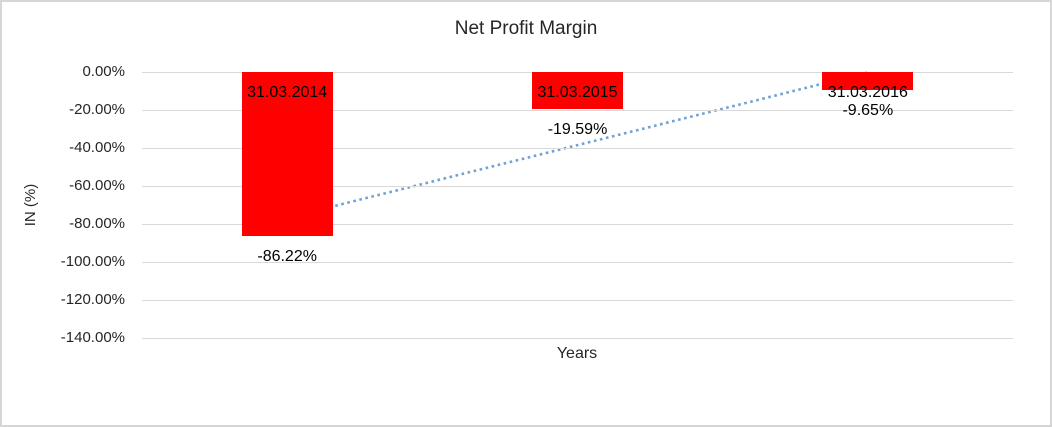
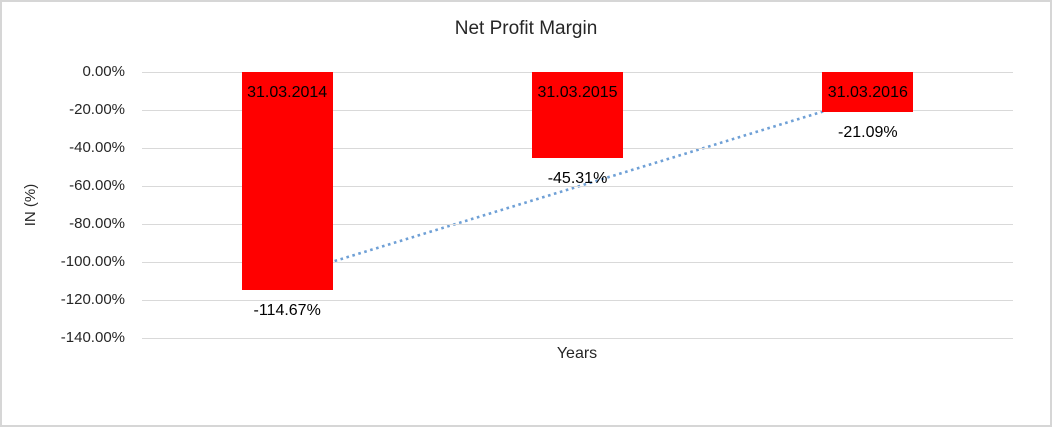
31.03.2014: -86.22% -> -114.67%
31.03.2015: -19.59% -> -45.31%
31.03.2016: -9.65% -> -21.09%
